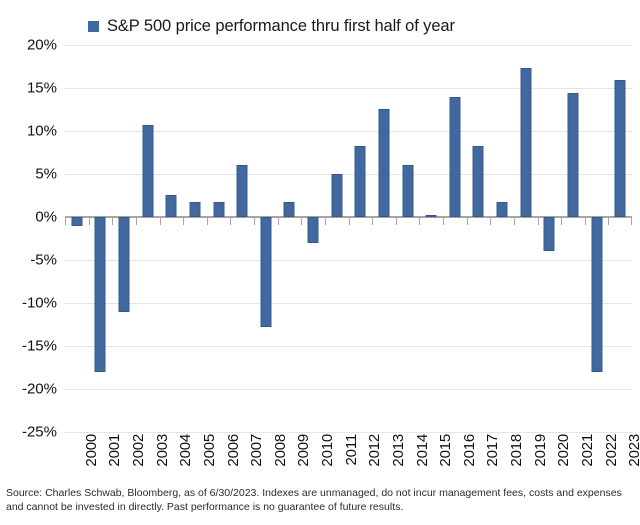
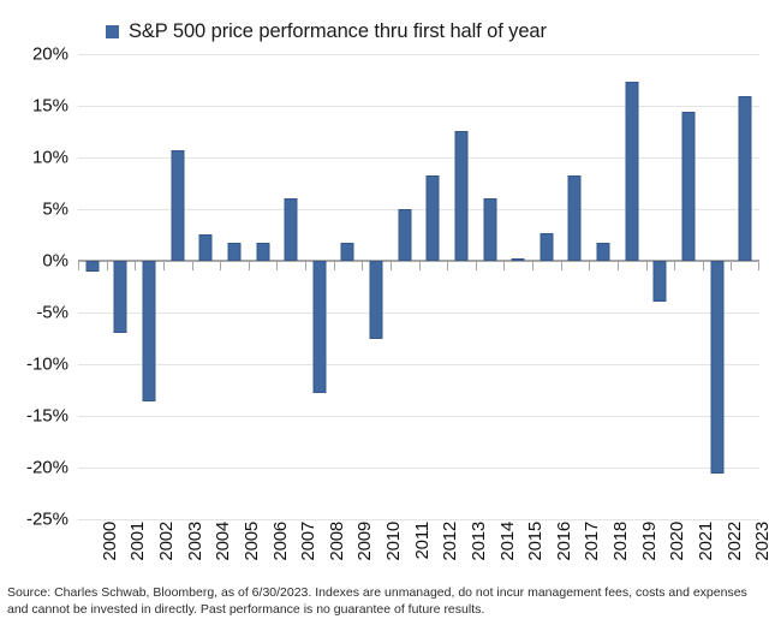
2001: -18% -> -7%
2002: -11% -> -14%
2010: -3% -> -8%
2016: 14% -> 3%
2022: -18% -> -21%
